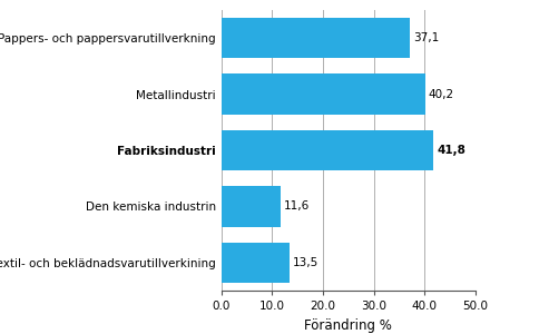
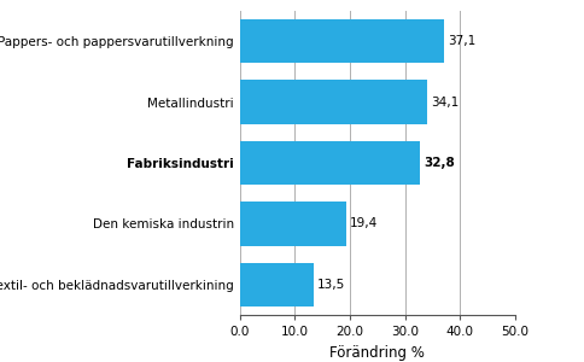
Metallindustri: 40,2 -> 34,1
Fabriksindustri: 41,8 -> 32,8
Den kemiska industrin: 11,6 -> 19,4
